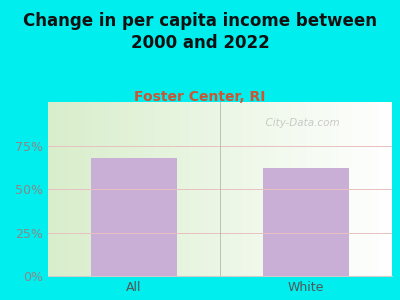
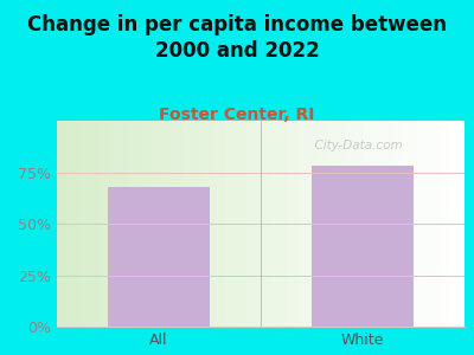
White: 62% -> 78%
